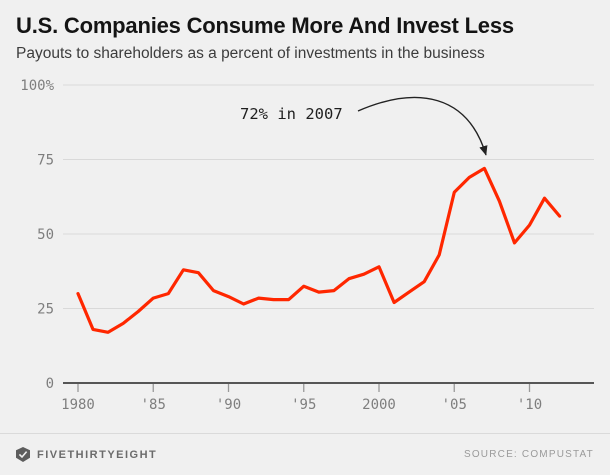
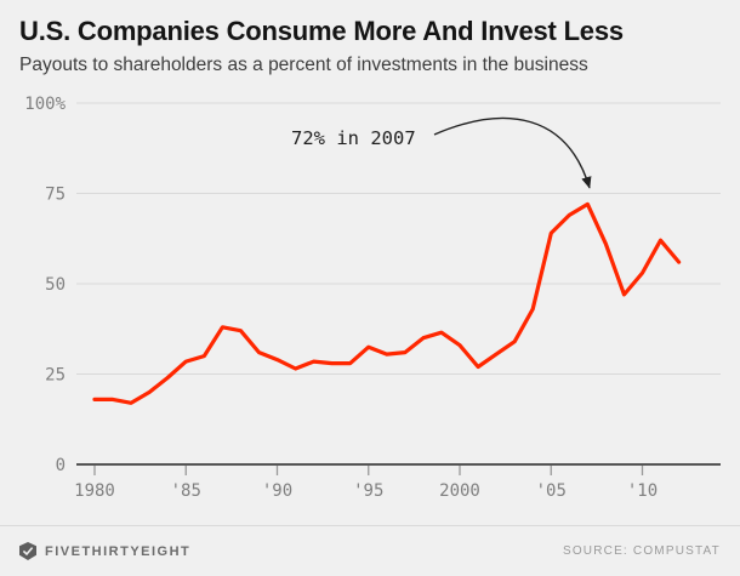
1980: 30% -> 18%
2000: 39% -> 33%
